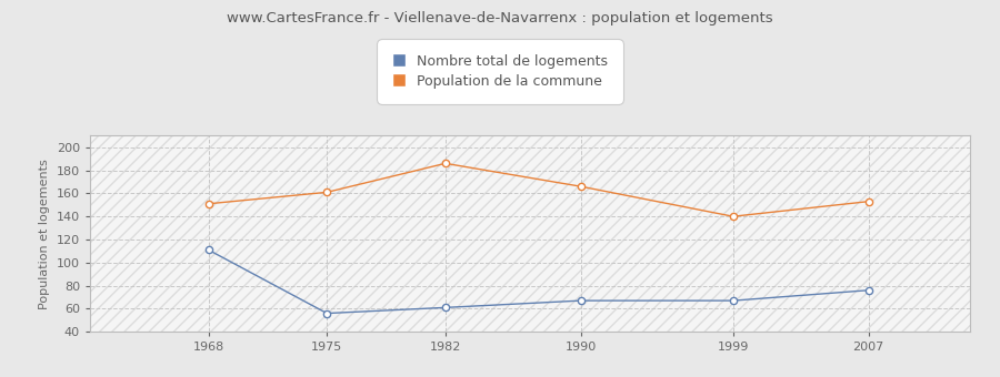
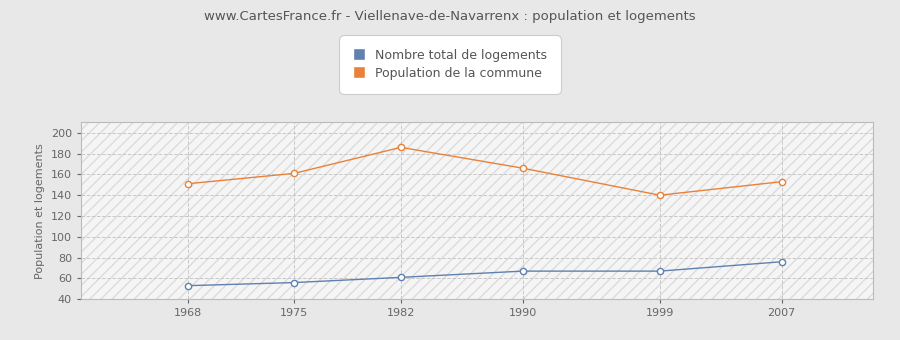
Nombre total de logements/1968: 111 -> 53
